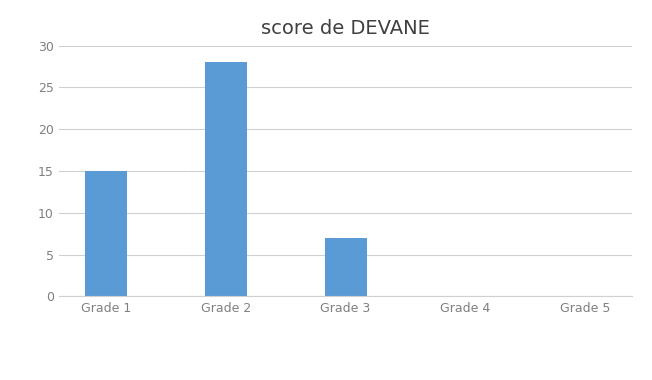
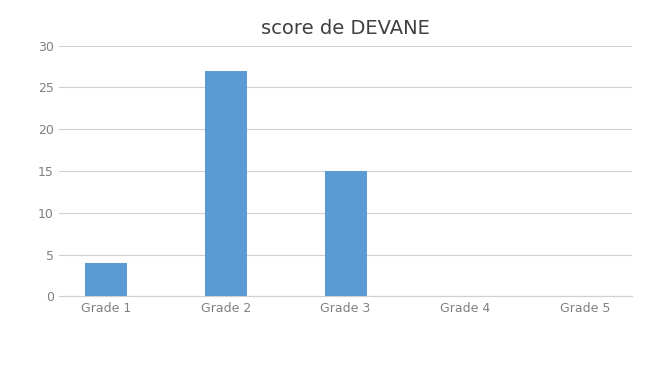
Grade 1: 15 -> 4
Grade 2: 28 -> 27
Grade 3: 7 -> 15
